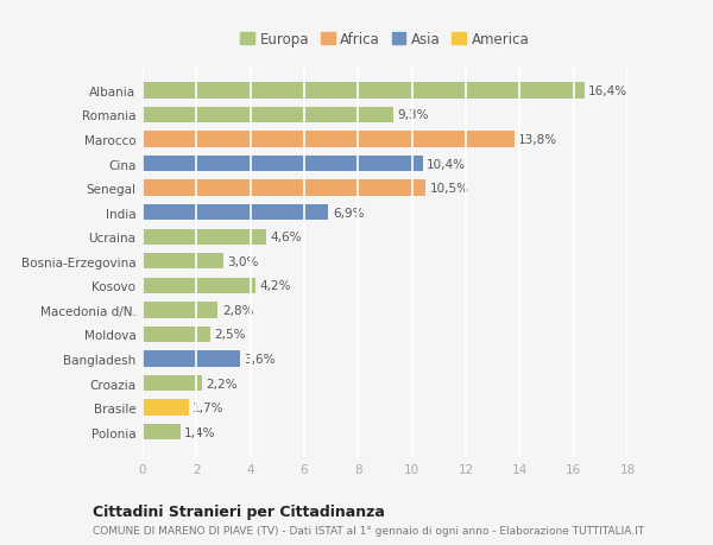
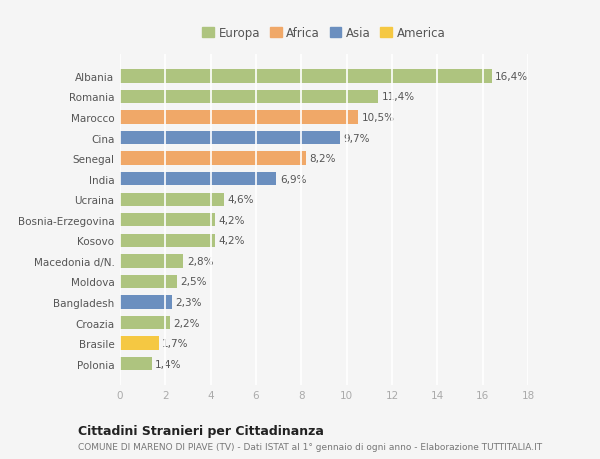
Romania: 9,3% -> 11,4%
Marocco: 13,8% -> 10,5%
Cina: 10,4% -> 9,7%
Senegal: 10,5% -> 8,2%
Bosnia-Erzegovina: 3,0% -> 4,2%
Bangladesh: 3,6% -> 2,3%
